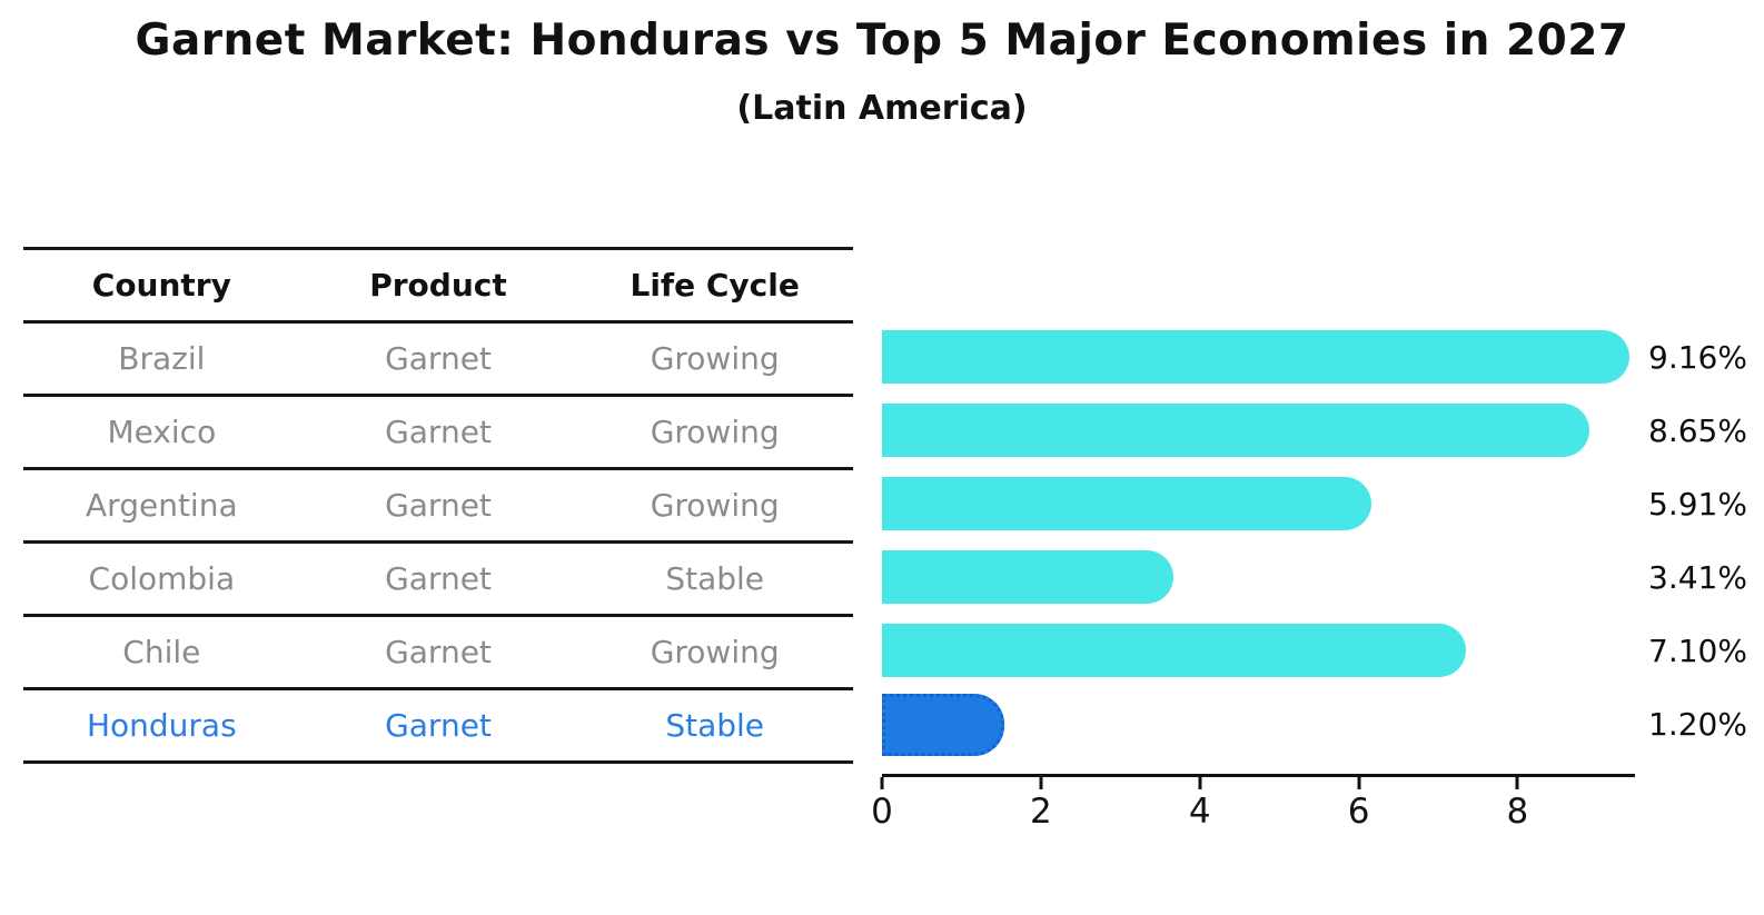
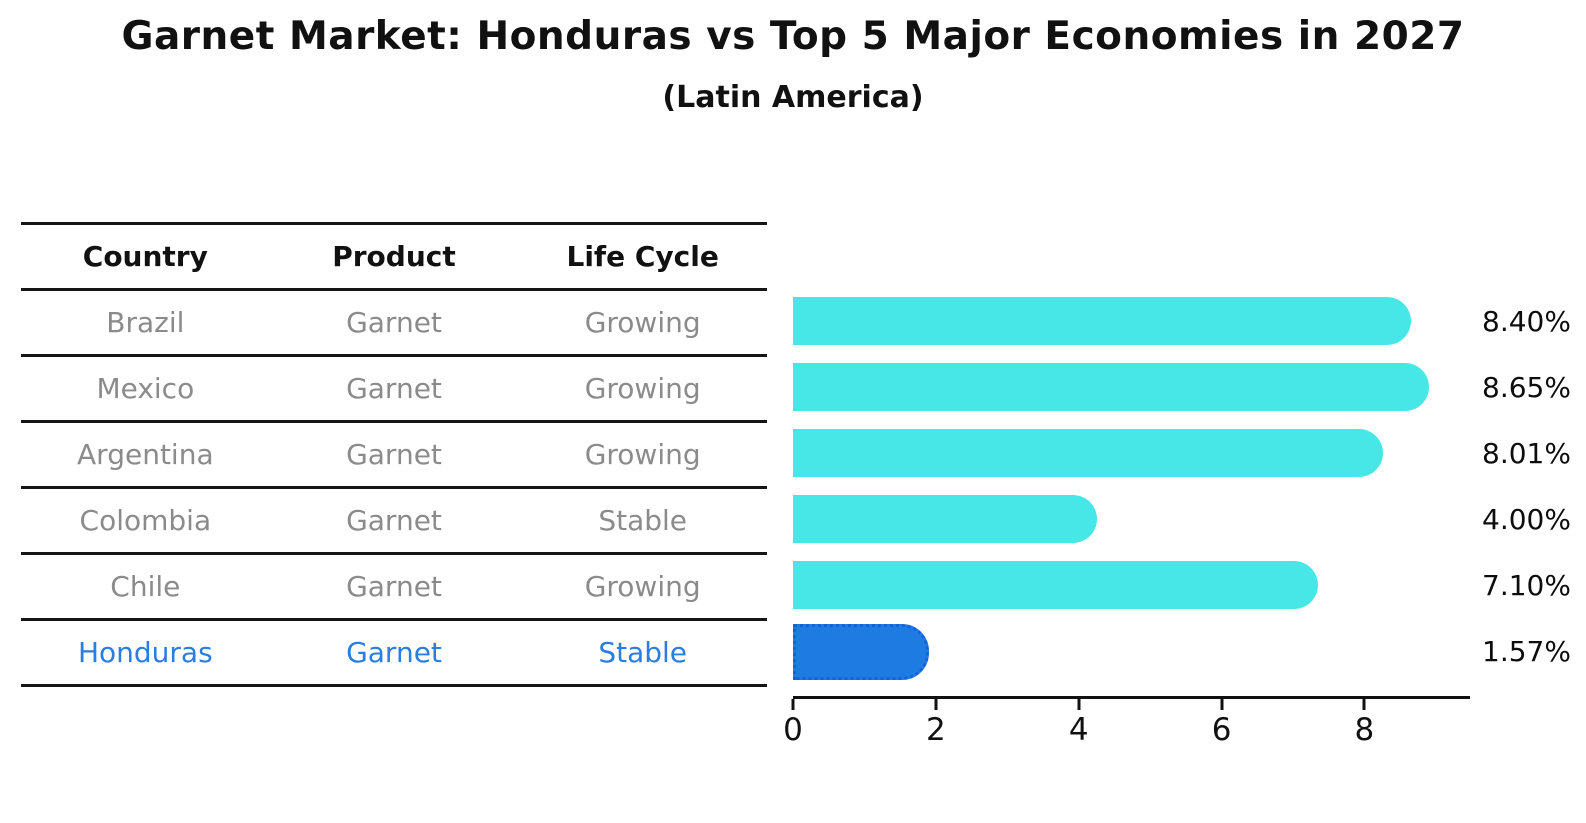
Brazil: 9.16% -> 8.40%
Argentina: 5.91% -> 8.01%
Colombia: 3.41% -> 4.00%
Honduras: 1.20% -> 1.57%
